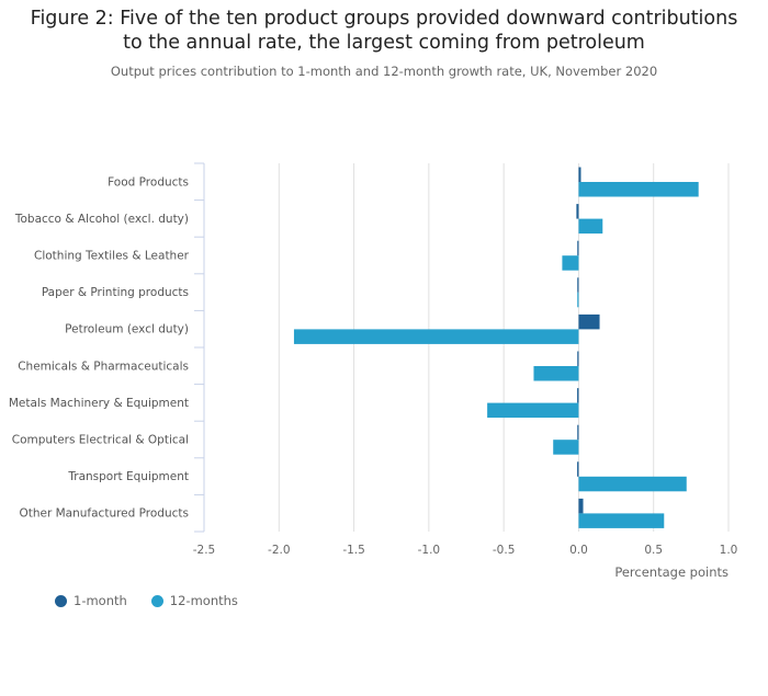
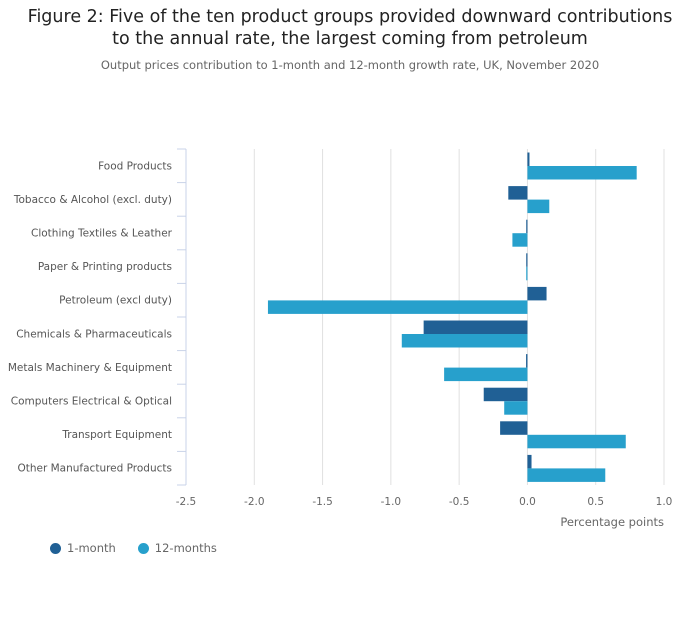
1-month/Tobacco & Alcohol (excl. duty): -0.01 -> -0.14
1-month/Chemicals & Pharmaceuticals: -0.01 -> -0.76
12-months/Chemicals & Pharmaceuticals: -0.30 -> -0.92
1-month/Computers Electrical & Optical: -0.01 -> -0.32
1-month/Transport Equipment: -0.01 -> -0.20
